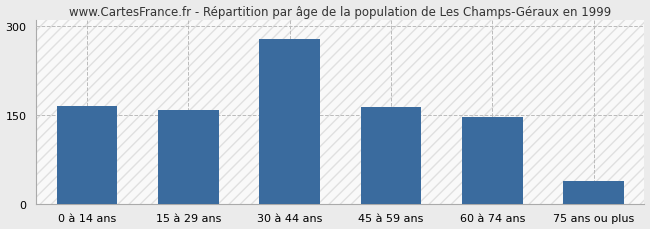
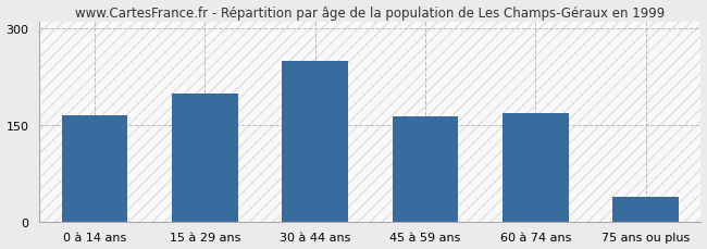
15 à 29 ans: 158 -> 198
30 à 44 ans: 278 -> 250
60 à 74 ans: 146 -> 168
